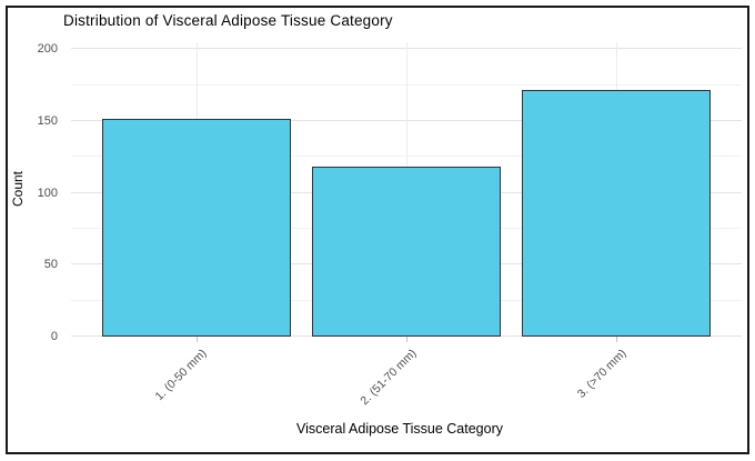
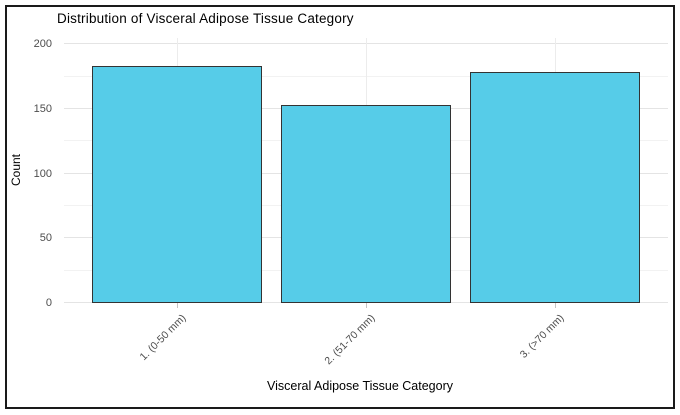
1. (0-50 mm): 152 -> 183
2. (51-70 mm): 118 -> 153
3. (>70 mm): 172 -> 179
